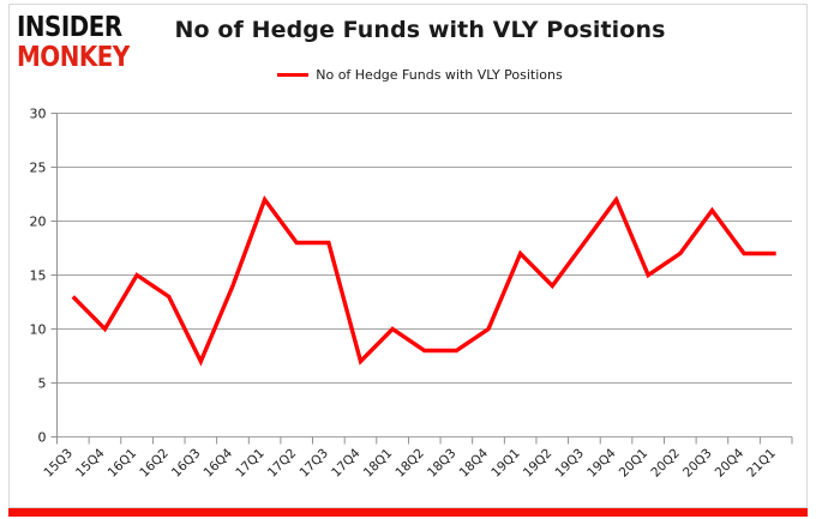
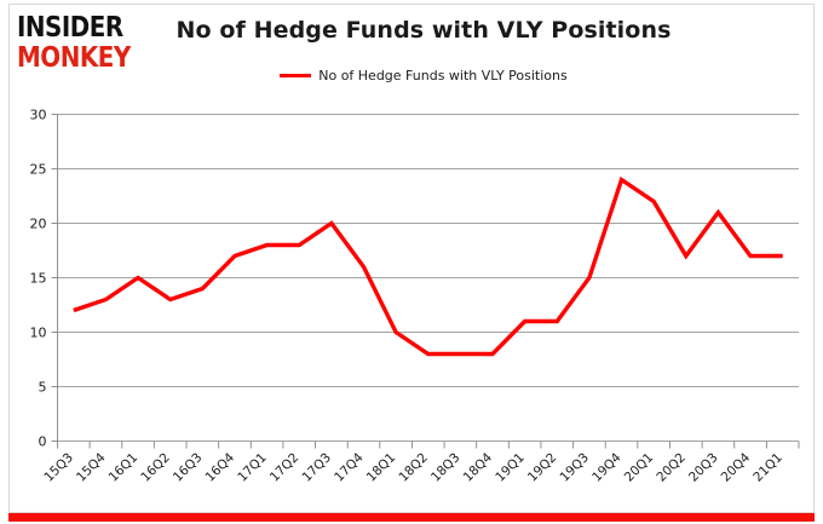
15Q3: 13 -> 12
15Q4: 10 -> 13
16Q3: 7 -> 14
16Q4: 14 -> 17
17Q1: 22 -> 18
17Q3: 18 -> 20
17Q4: 7 -> 16
18Q4: 10 -> 8
19Q1: 17 -> 11
19Q2: 14 -> 11
19Q3: 18 -> 15
19Q4: 22 -> 24
20Q1: 15 -> 22
